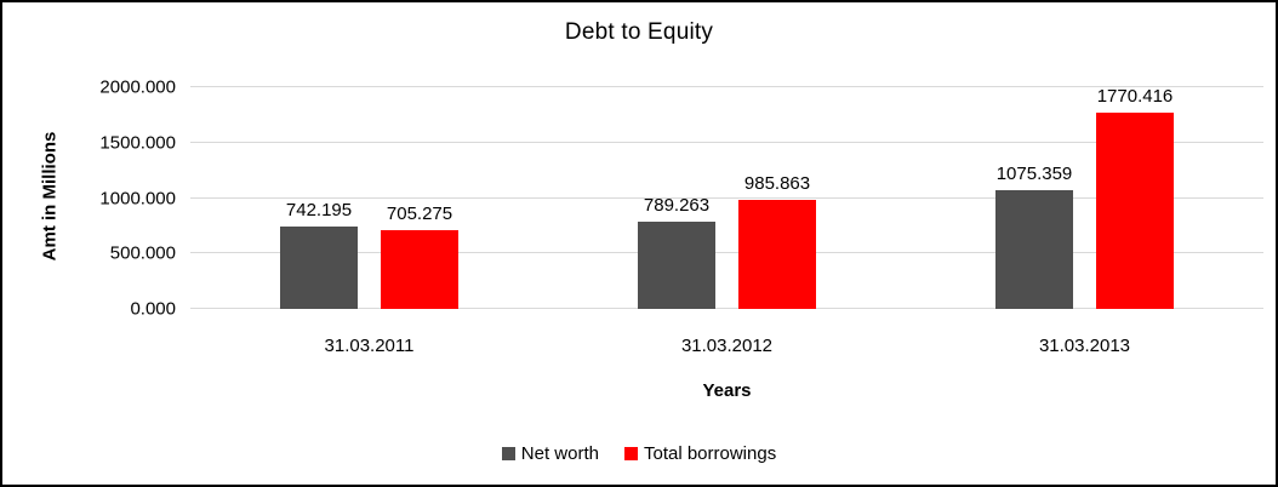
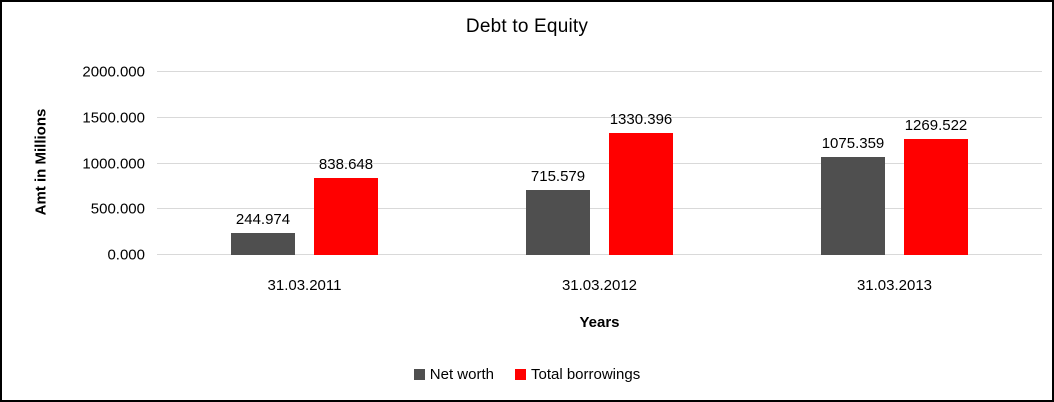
Net worth/31.03.2011: 742.195 -> 244.974
Total borrowings/31.03.2011: 705.275 -> 838.648
Net worth/31.03.2012: 789.263 -> 715.579
Total borrowings/31.03.2012: 985.863 -> 1330.396
Total borrowings/31.03.2013: 1770.416 -> 1269.522
